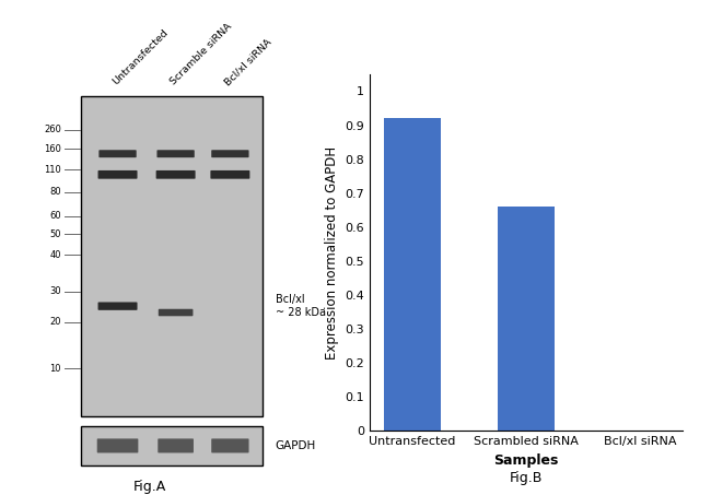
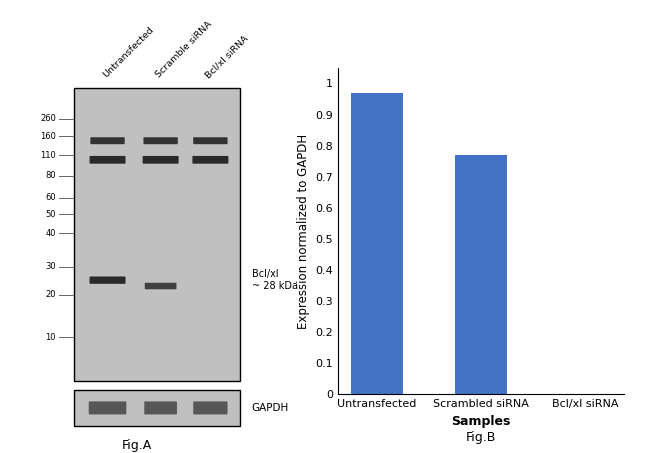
Untransfected: 0.92 -> 0.97
Scrambled siRNA: 0.66 -> 0.77
